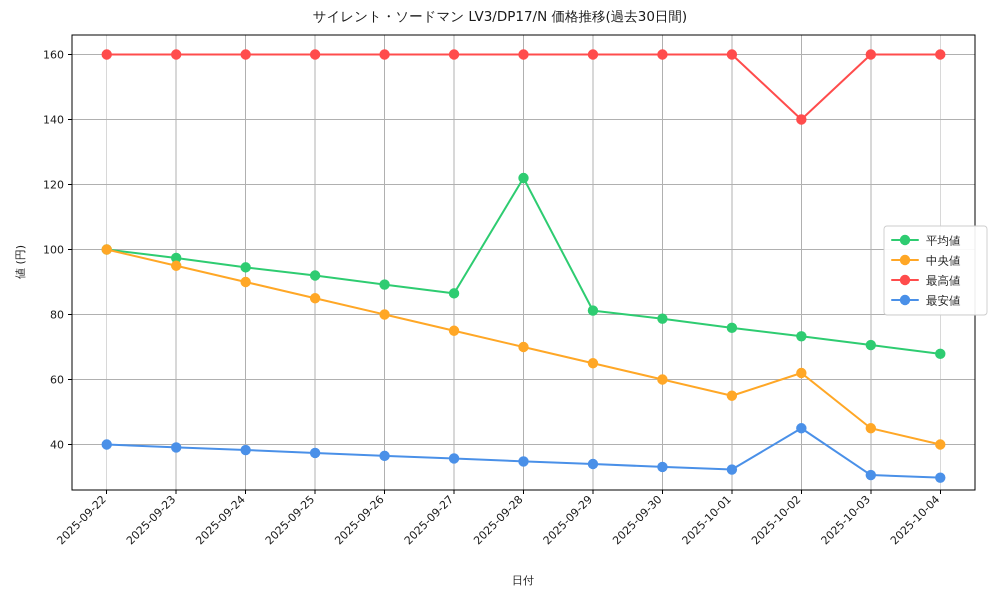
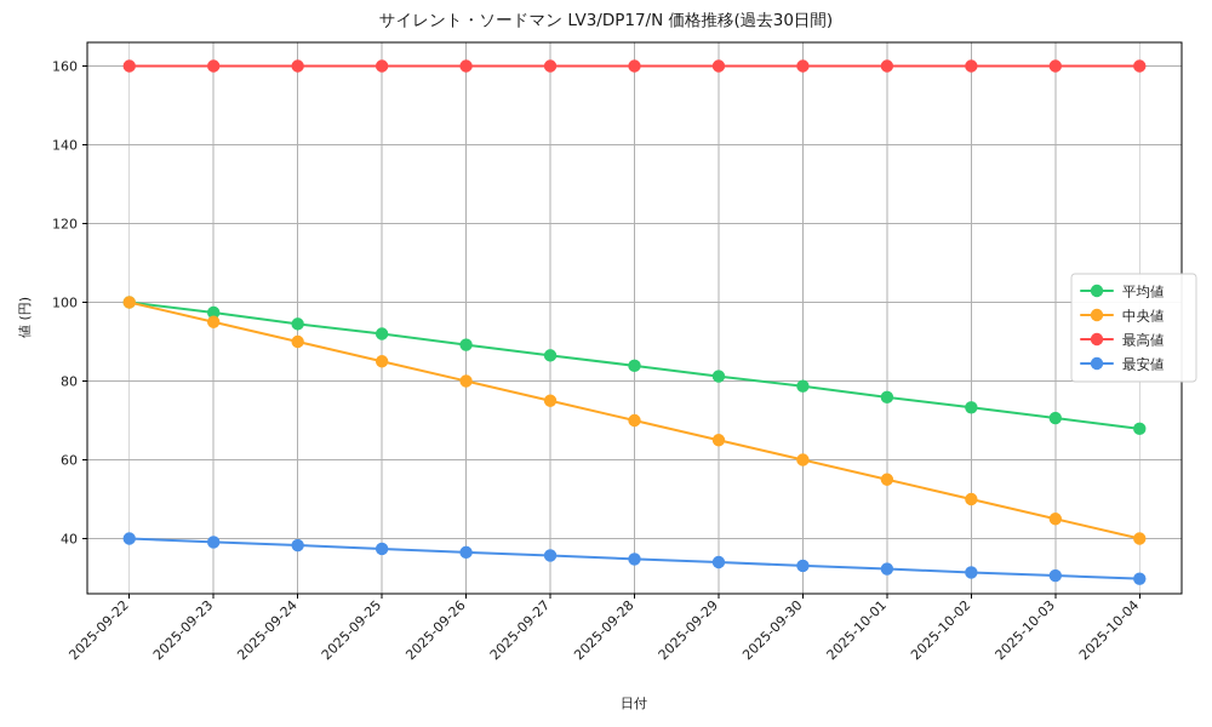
平均値/2025-09-28: 122 -> 84
中央値/2025-10-02: 62 -> 50
最高値/2025-10-02: 140 -> 160
最安値/2025-10-02: 45 -> 31
